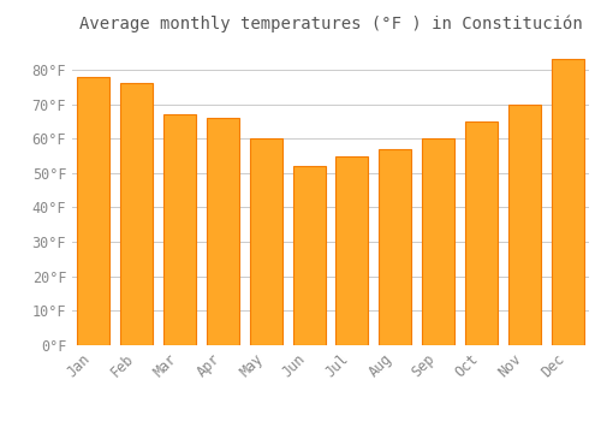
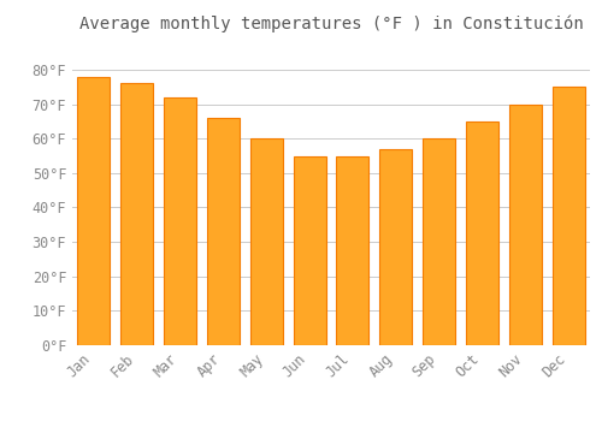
Mar: 67°F -> 72°F
Jun: 52°F -> 55°F
Dec: 83°F -> 75°F
